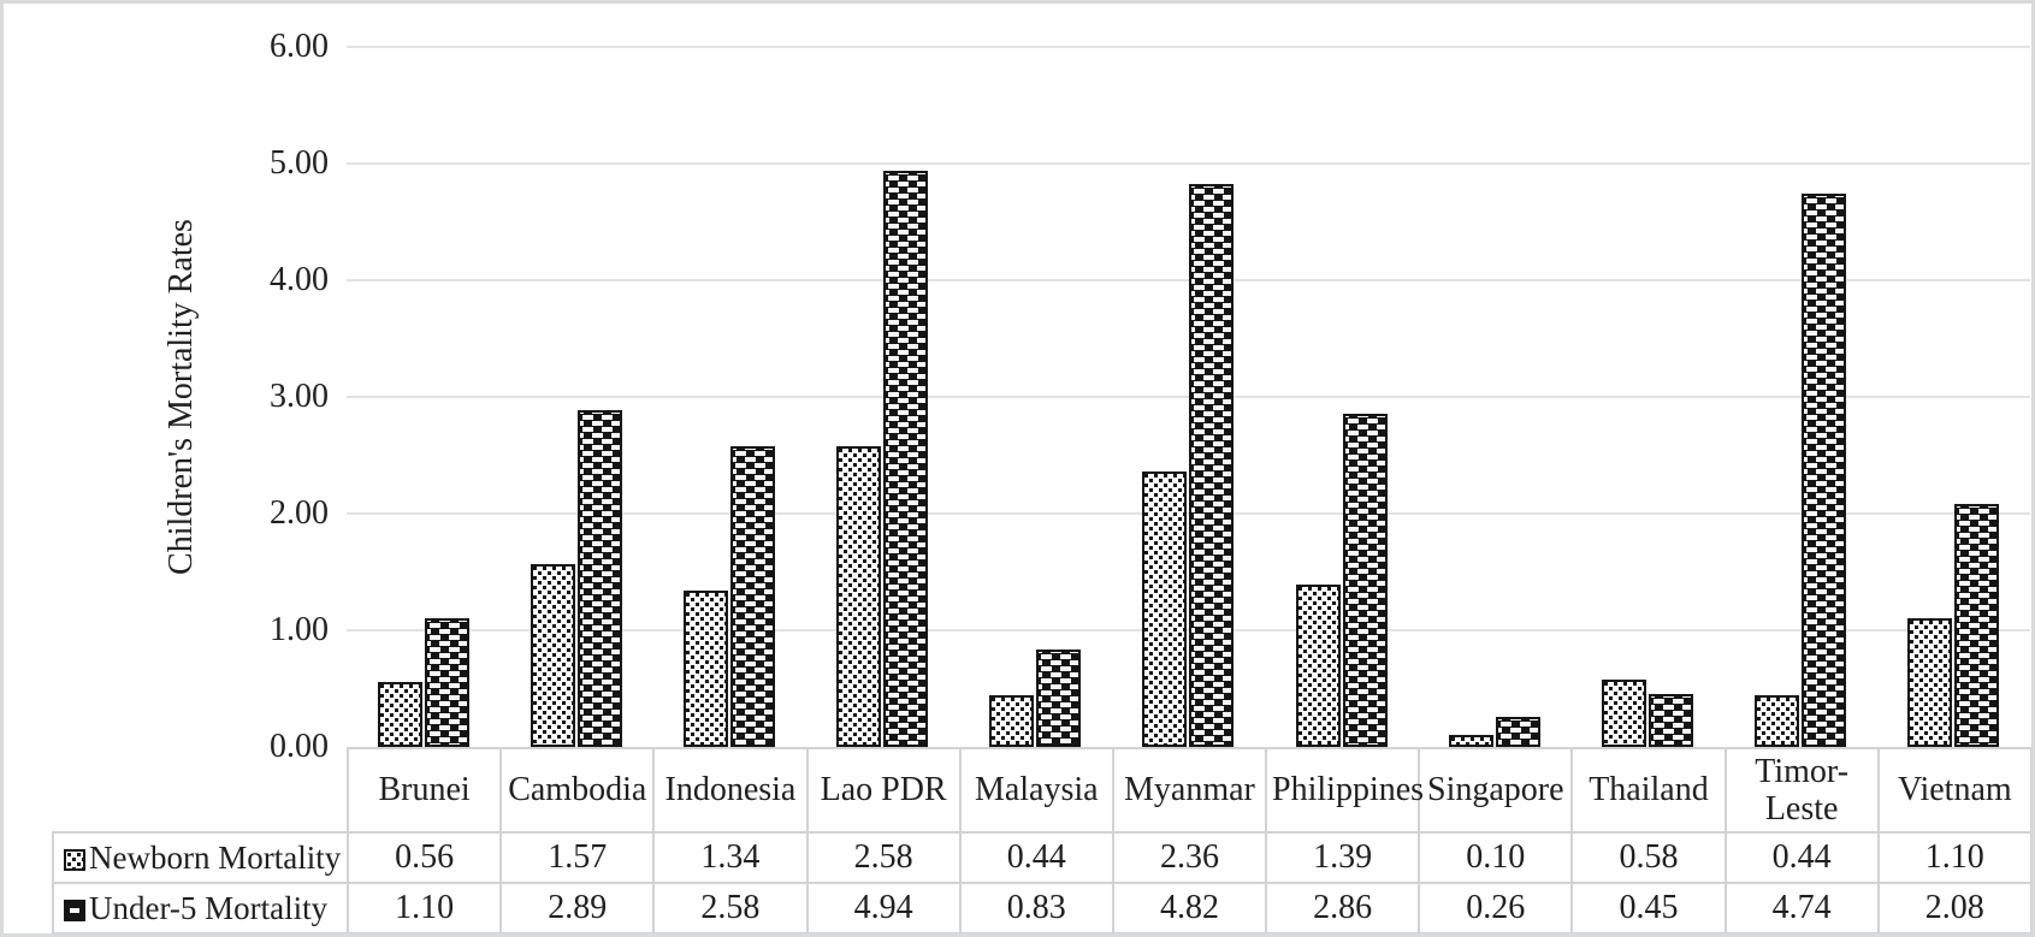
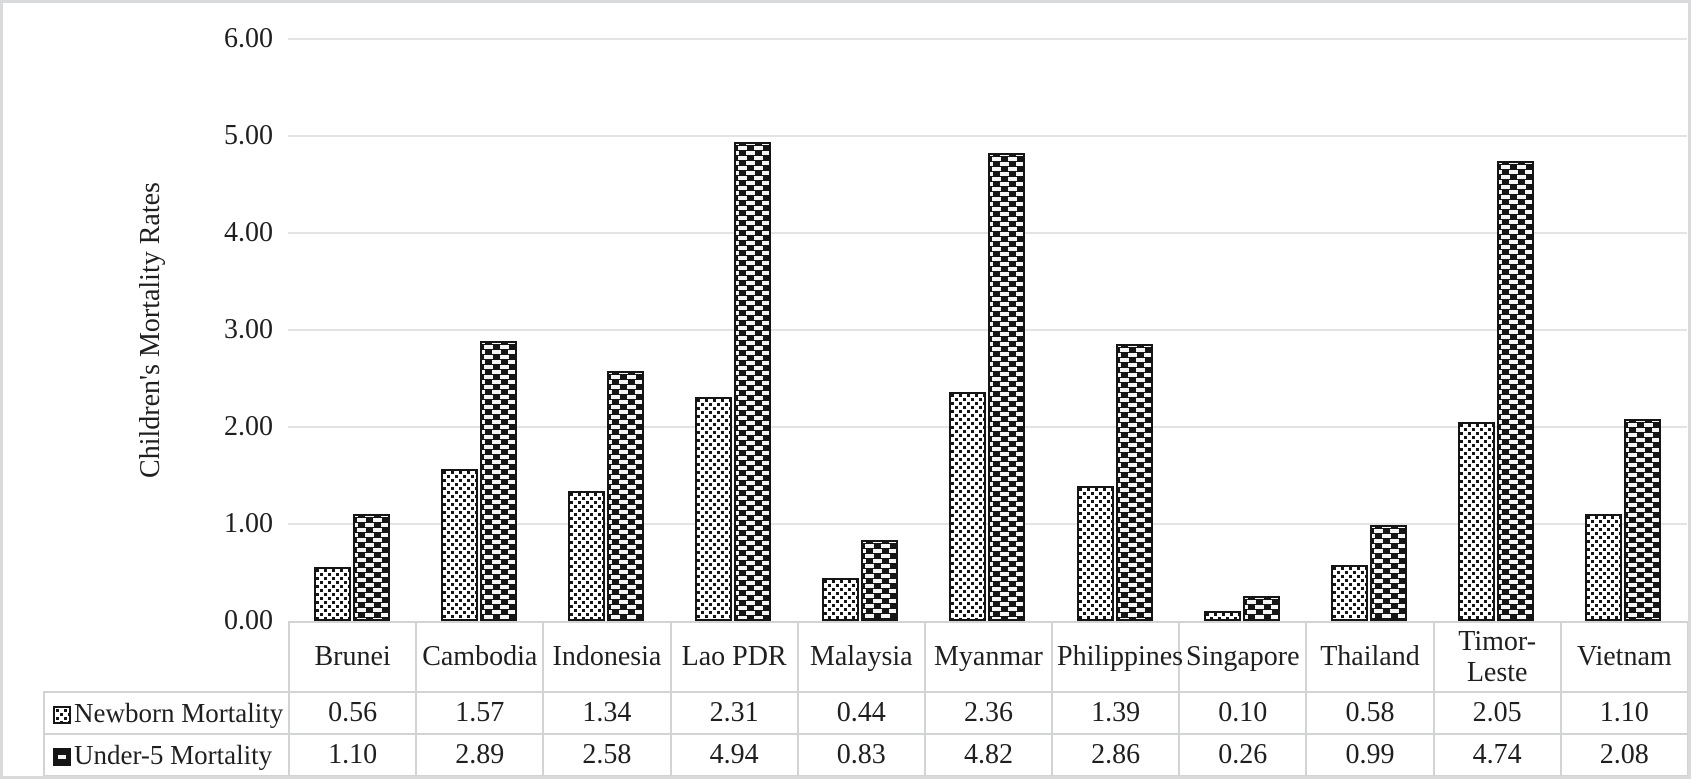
Newborn Mortality/Lao PDR: 2.58 -> 2.31
Under-5 Mortality/Thailand: 0.45 -> 0.99
Newborn Mortality/Timor-Leste: 0.44 -> 2.05
